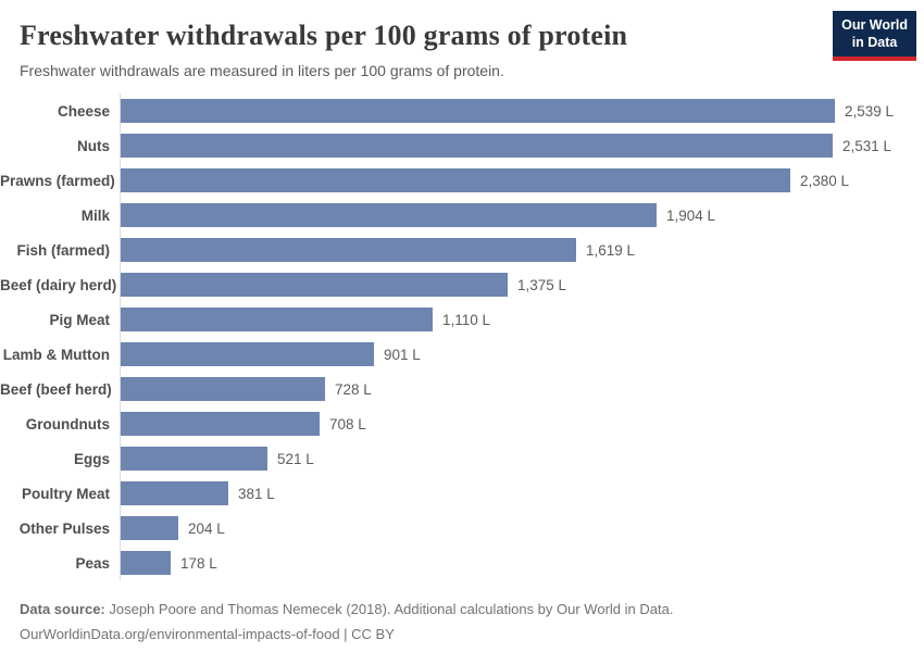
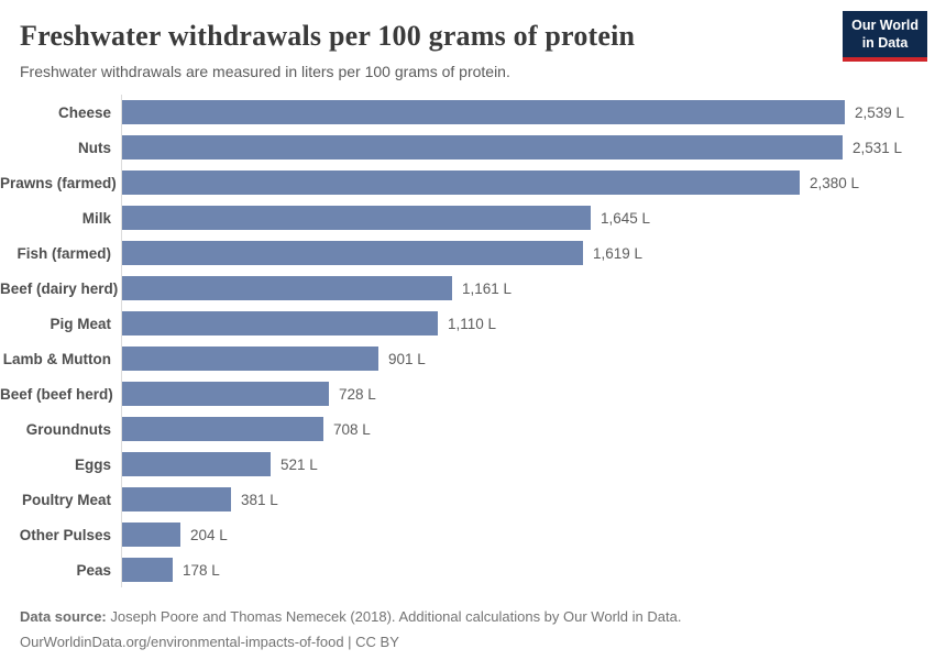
Milk: 1,904 -> 1,645
Beef (dairy herd): 1,375 -> 1,161
